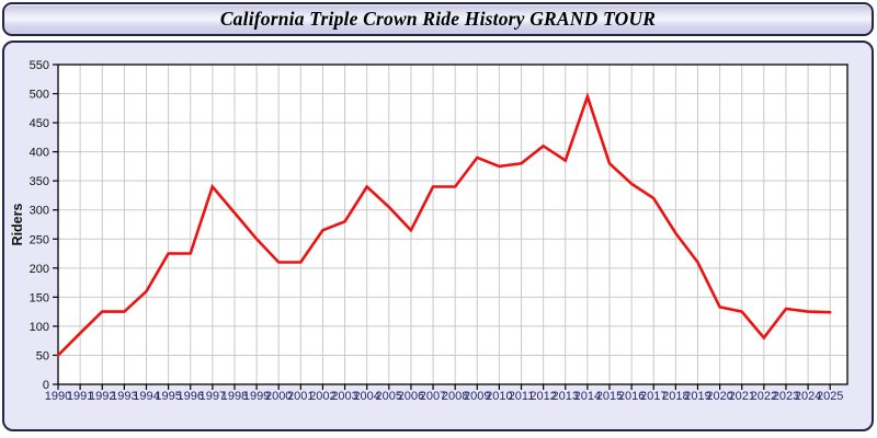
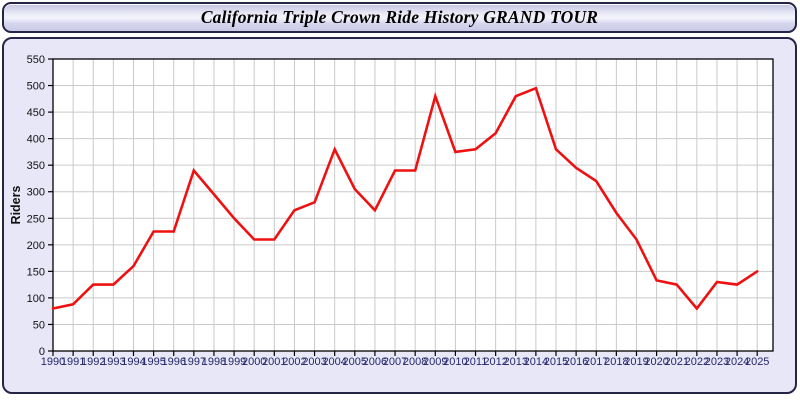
1990: 50 -> 80
2004: 340 -> 380
2009: 390 -> 480
2013: 380 -> 480
2025: 120 -> 150
